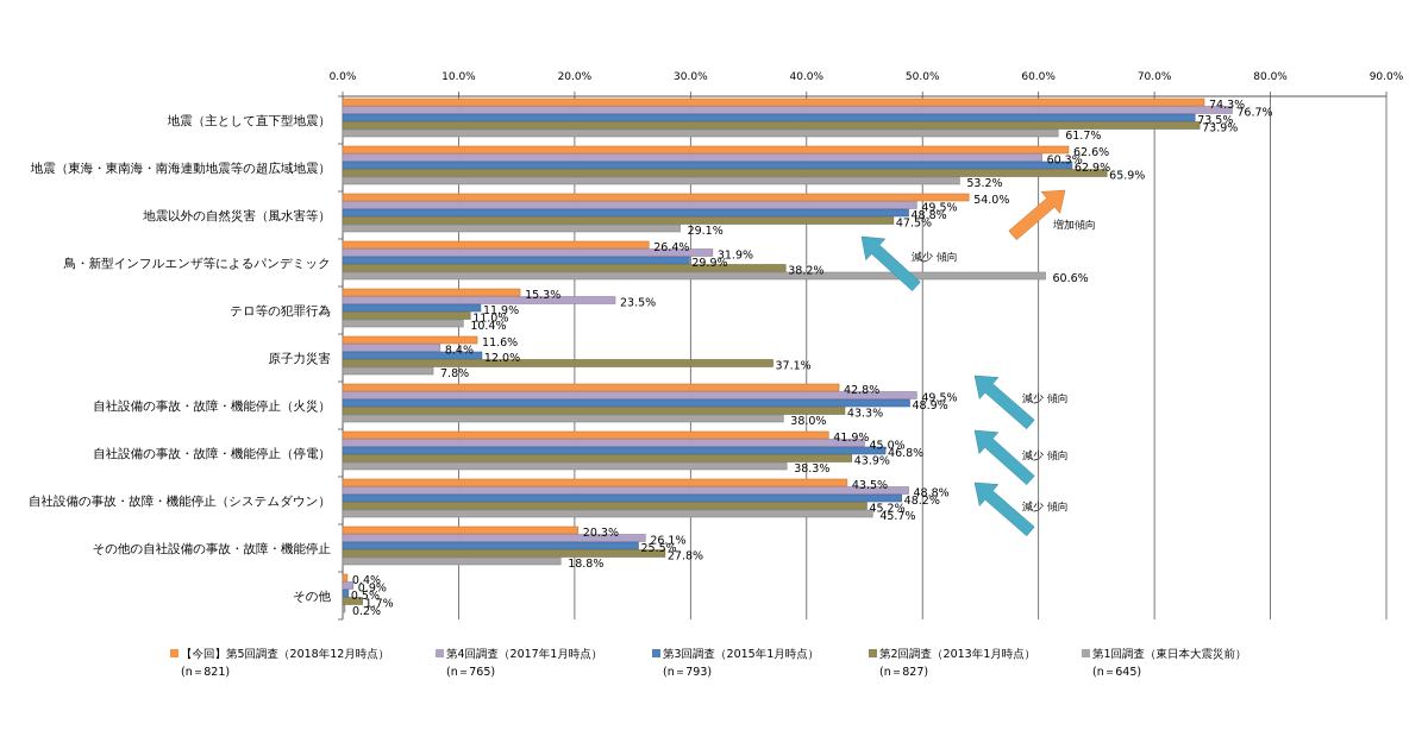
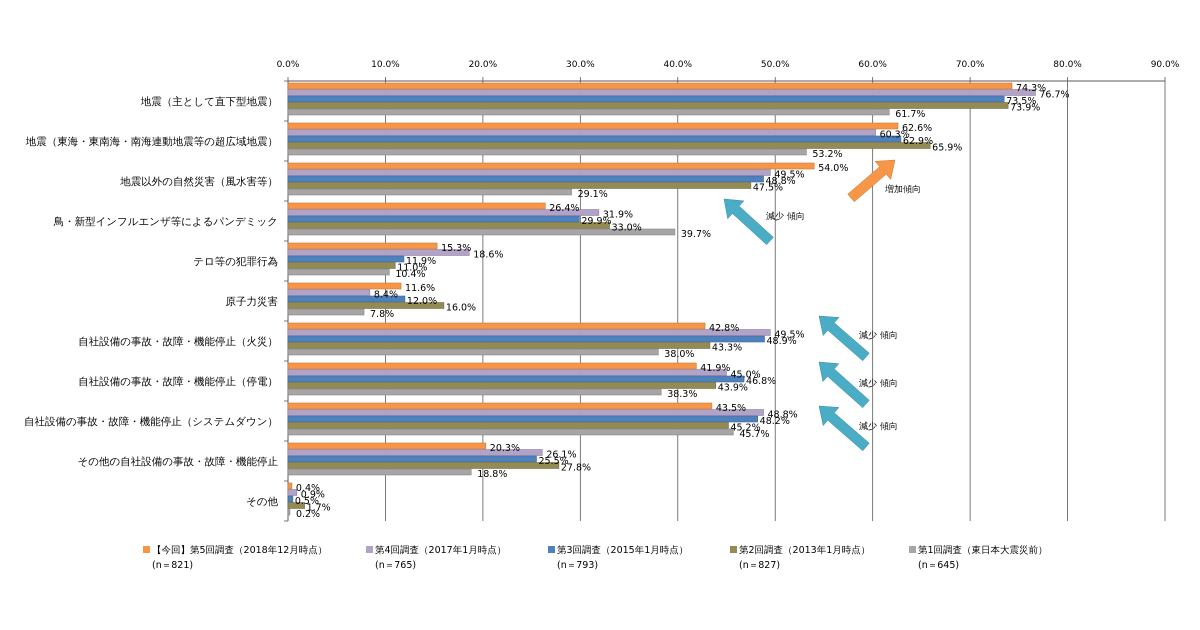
第2回調査（2013年1月時点）/鳥・新型インフルエンザ等によるパンデミック: 38.2% -> 33.0%
第1回調査（東日本大震災前）/鳥・新型インフルエンザ等によるパンデミック: 60.6% -> 39.7%
第4回調査（2017年1月時点）/テロ等の犯罪行為: 23.5% -> 18.6%
第2回調査（2013年1月時点）/原子力災害: 37.1% -> 16.0%
